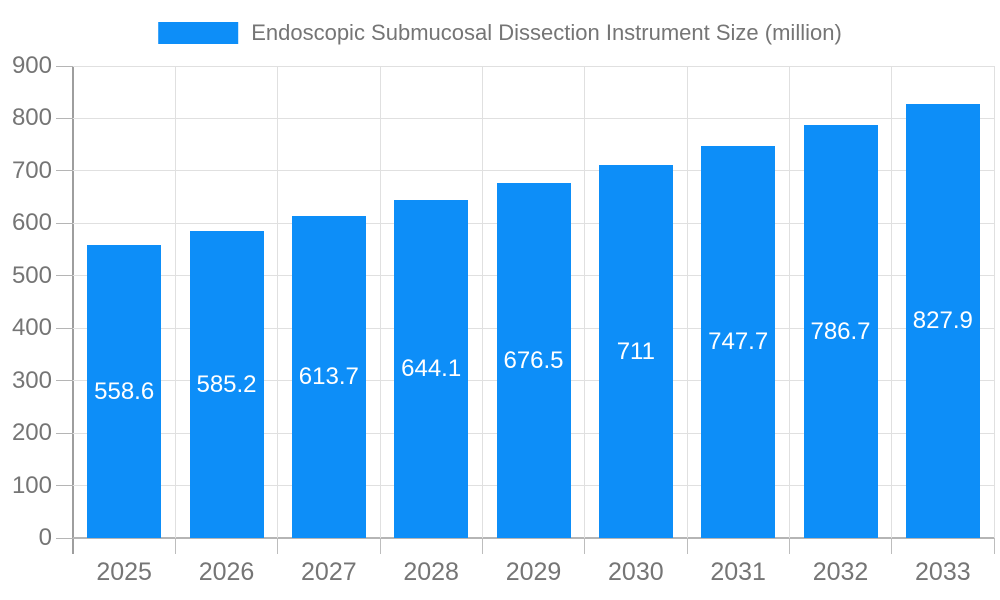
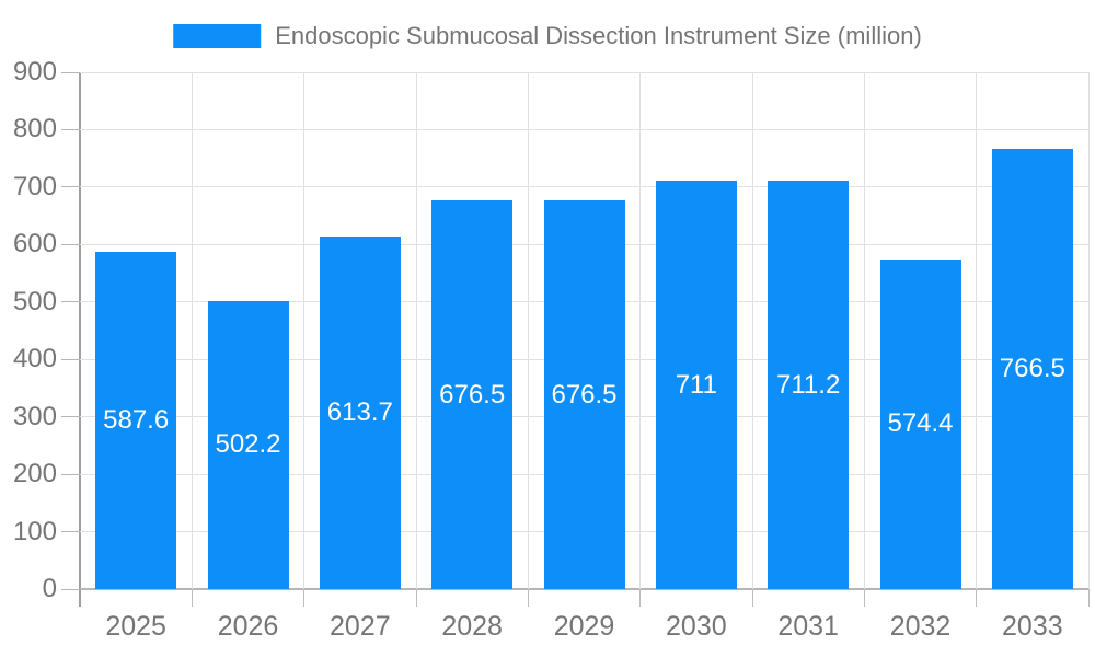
2025: 558.6 -> 587.6
2026: 585.2 -> 502.2
2028: 644.1 -> 676.5
2031: 747.7 -> 711.2
2032: 786.7 -> 574.4
2033: 827.9 -> 766.5
